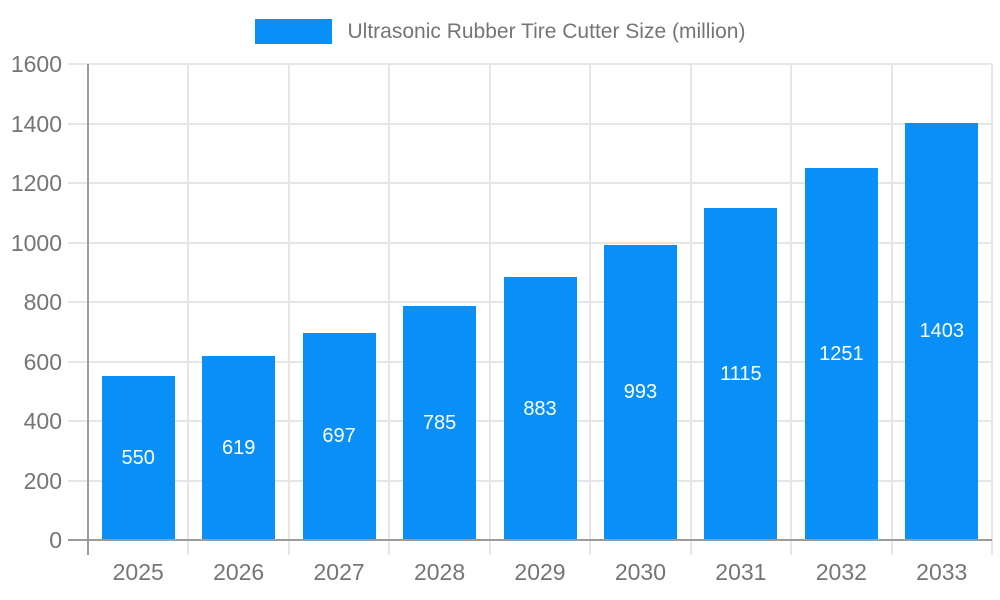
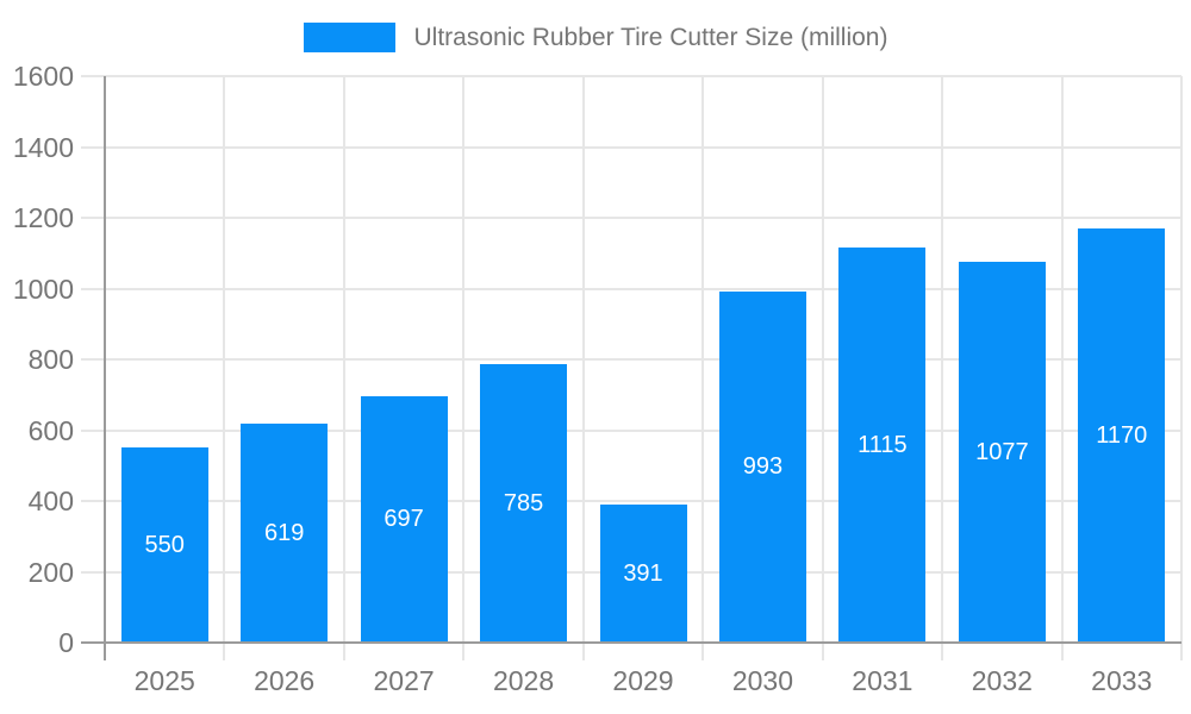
2029: 883 -> 391
2032: 1251 -> 1077
2033: 1403 -> 1170
